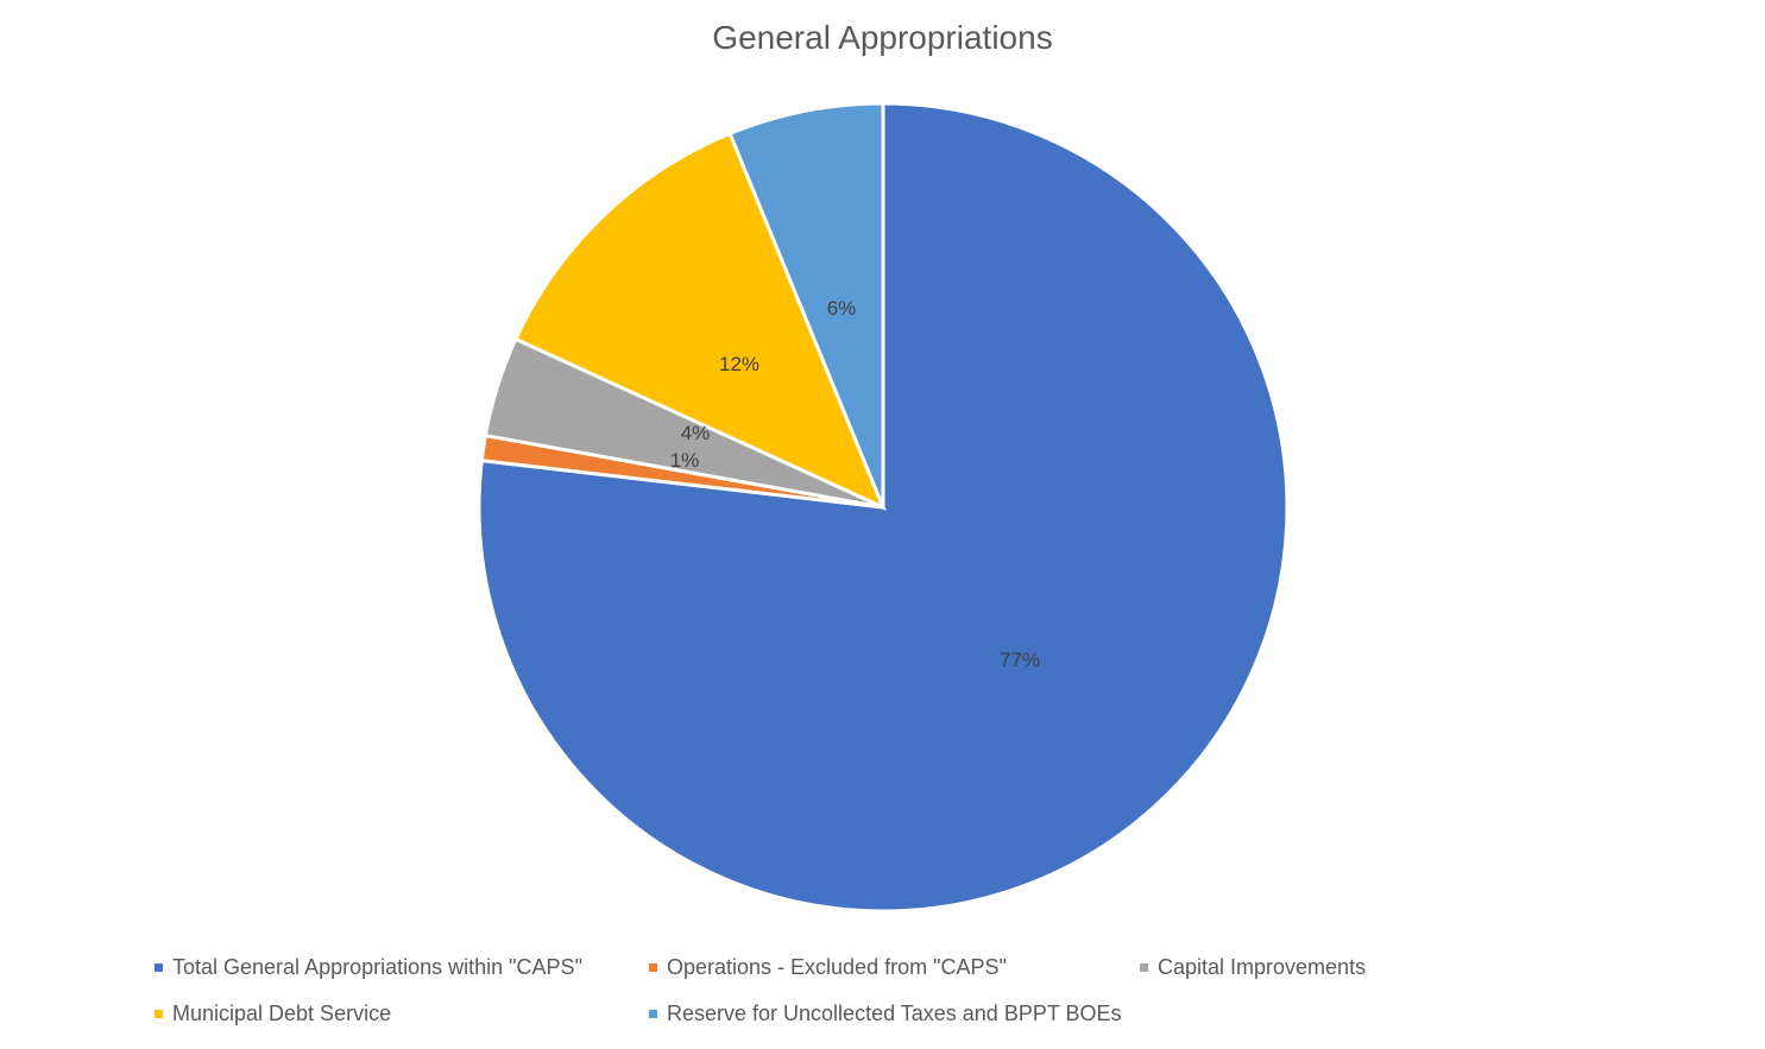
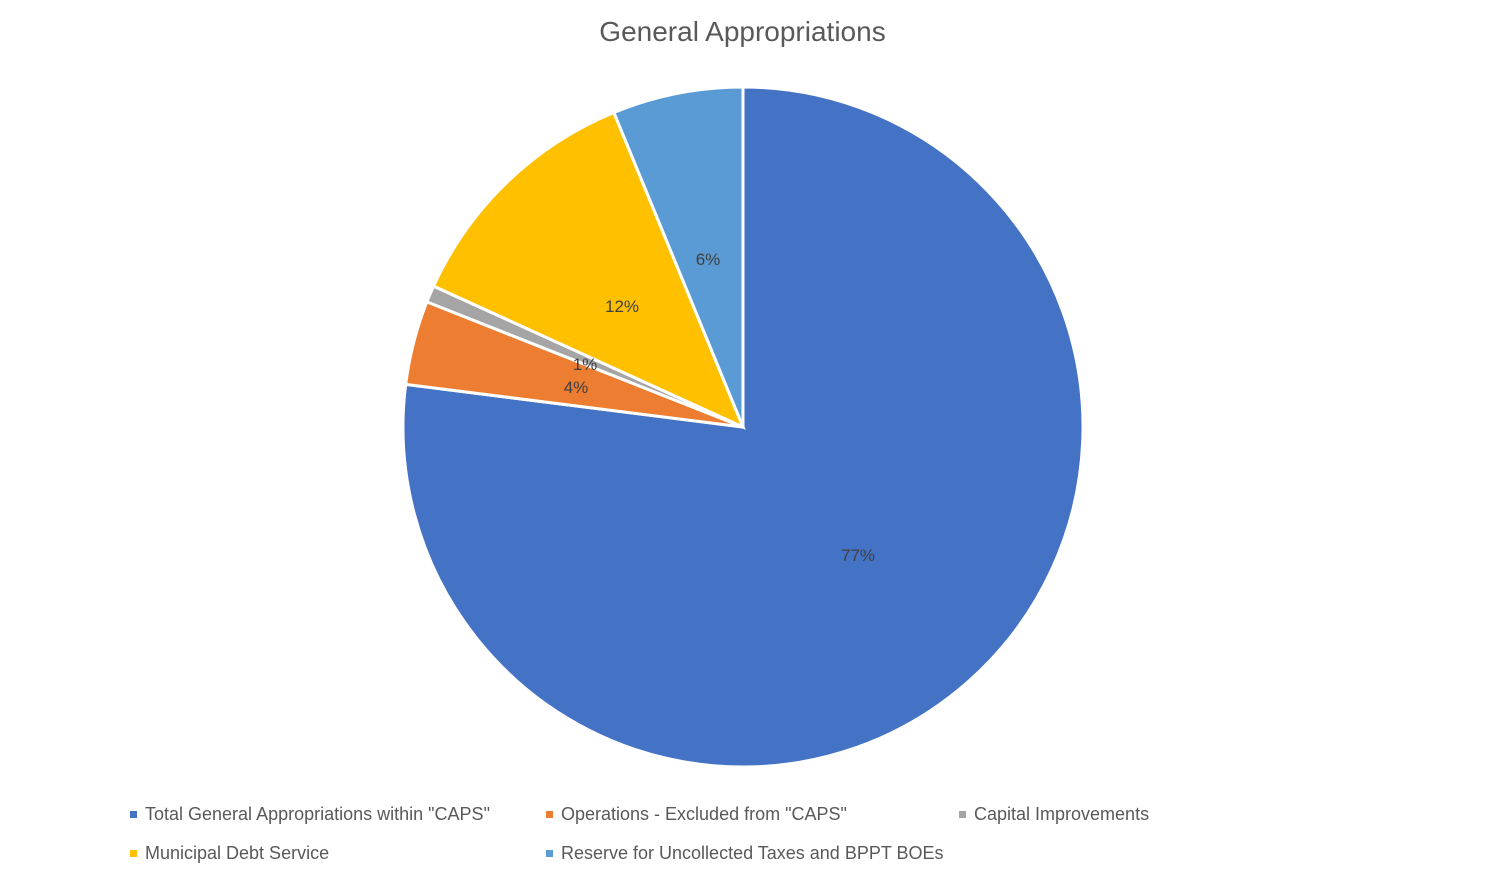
Operations - Excluded from "CAPS": 1% -> 4%
Capital Improvements: 4% -> 1%
